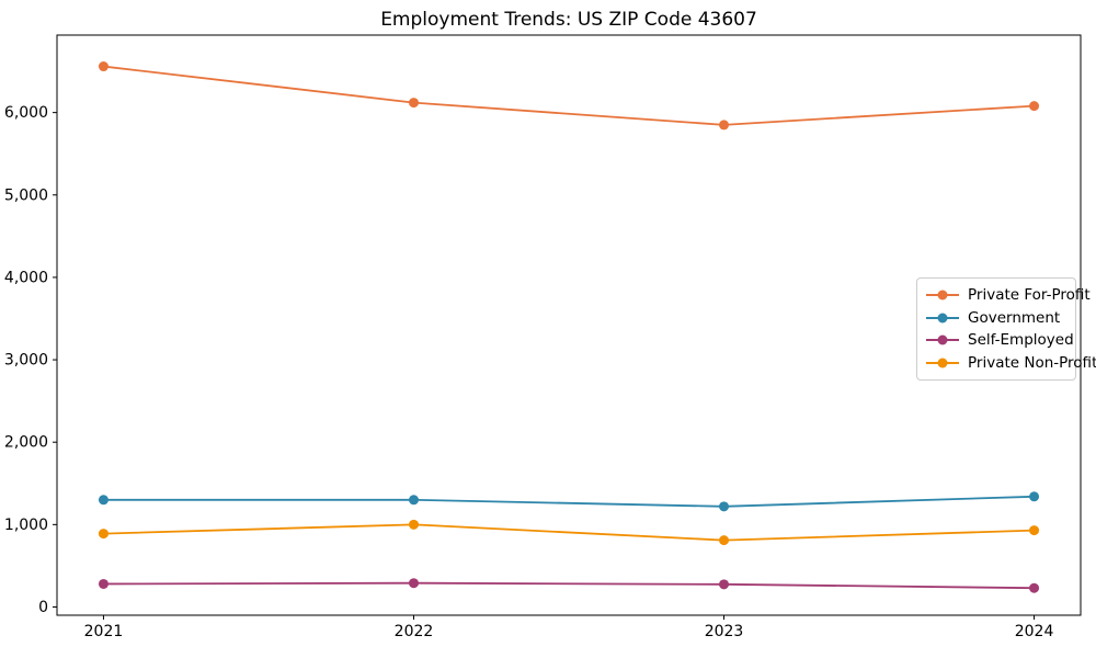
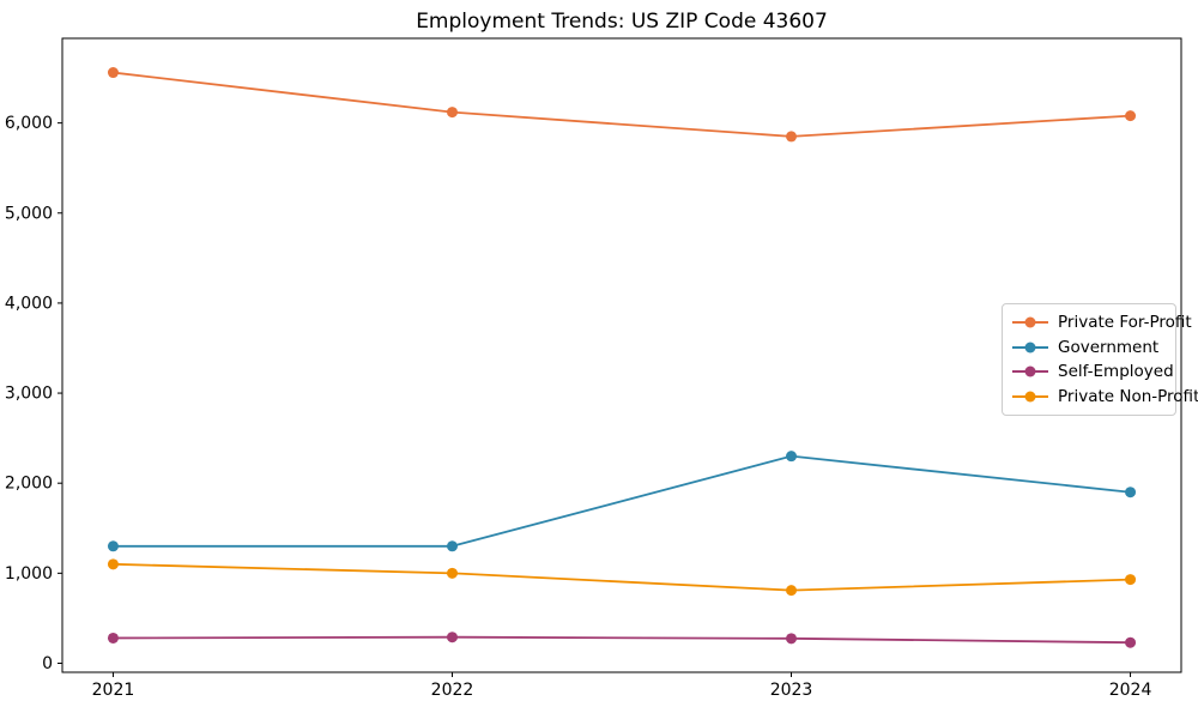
Private Non-Profit/2021: 900 -> 1100
Government/2023: 1200 -> 2300
Government/2024: 1300 -> 1900
